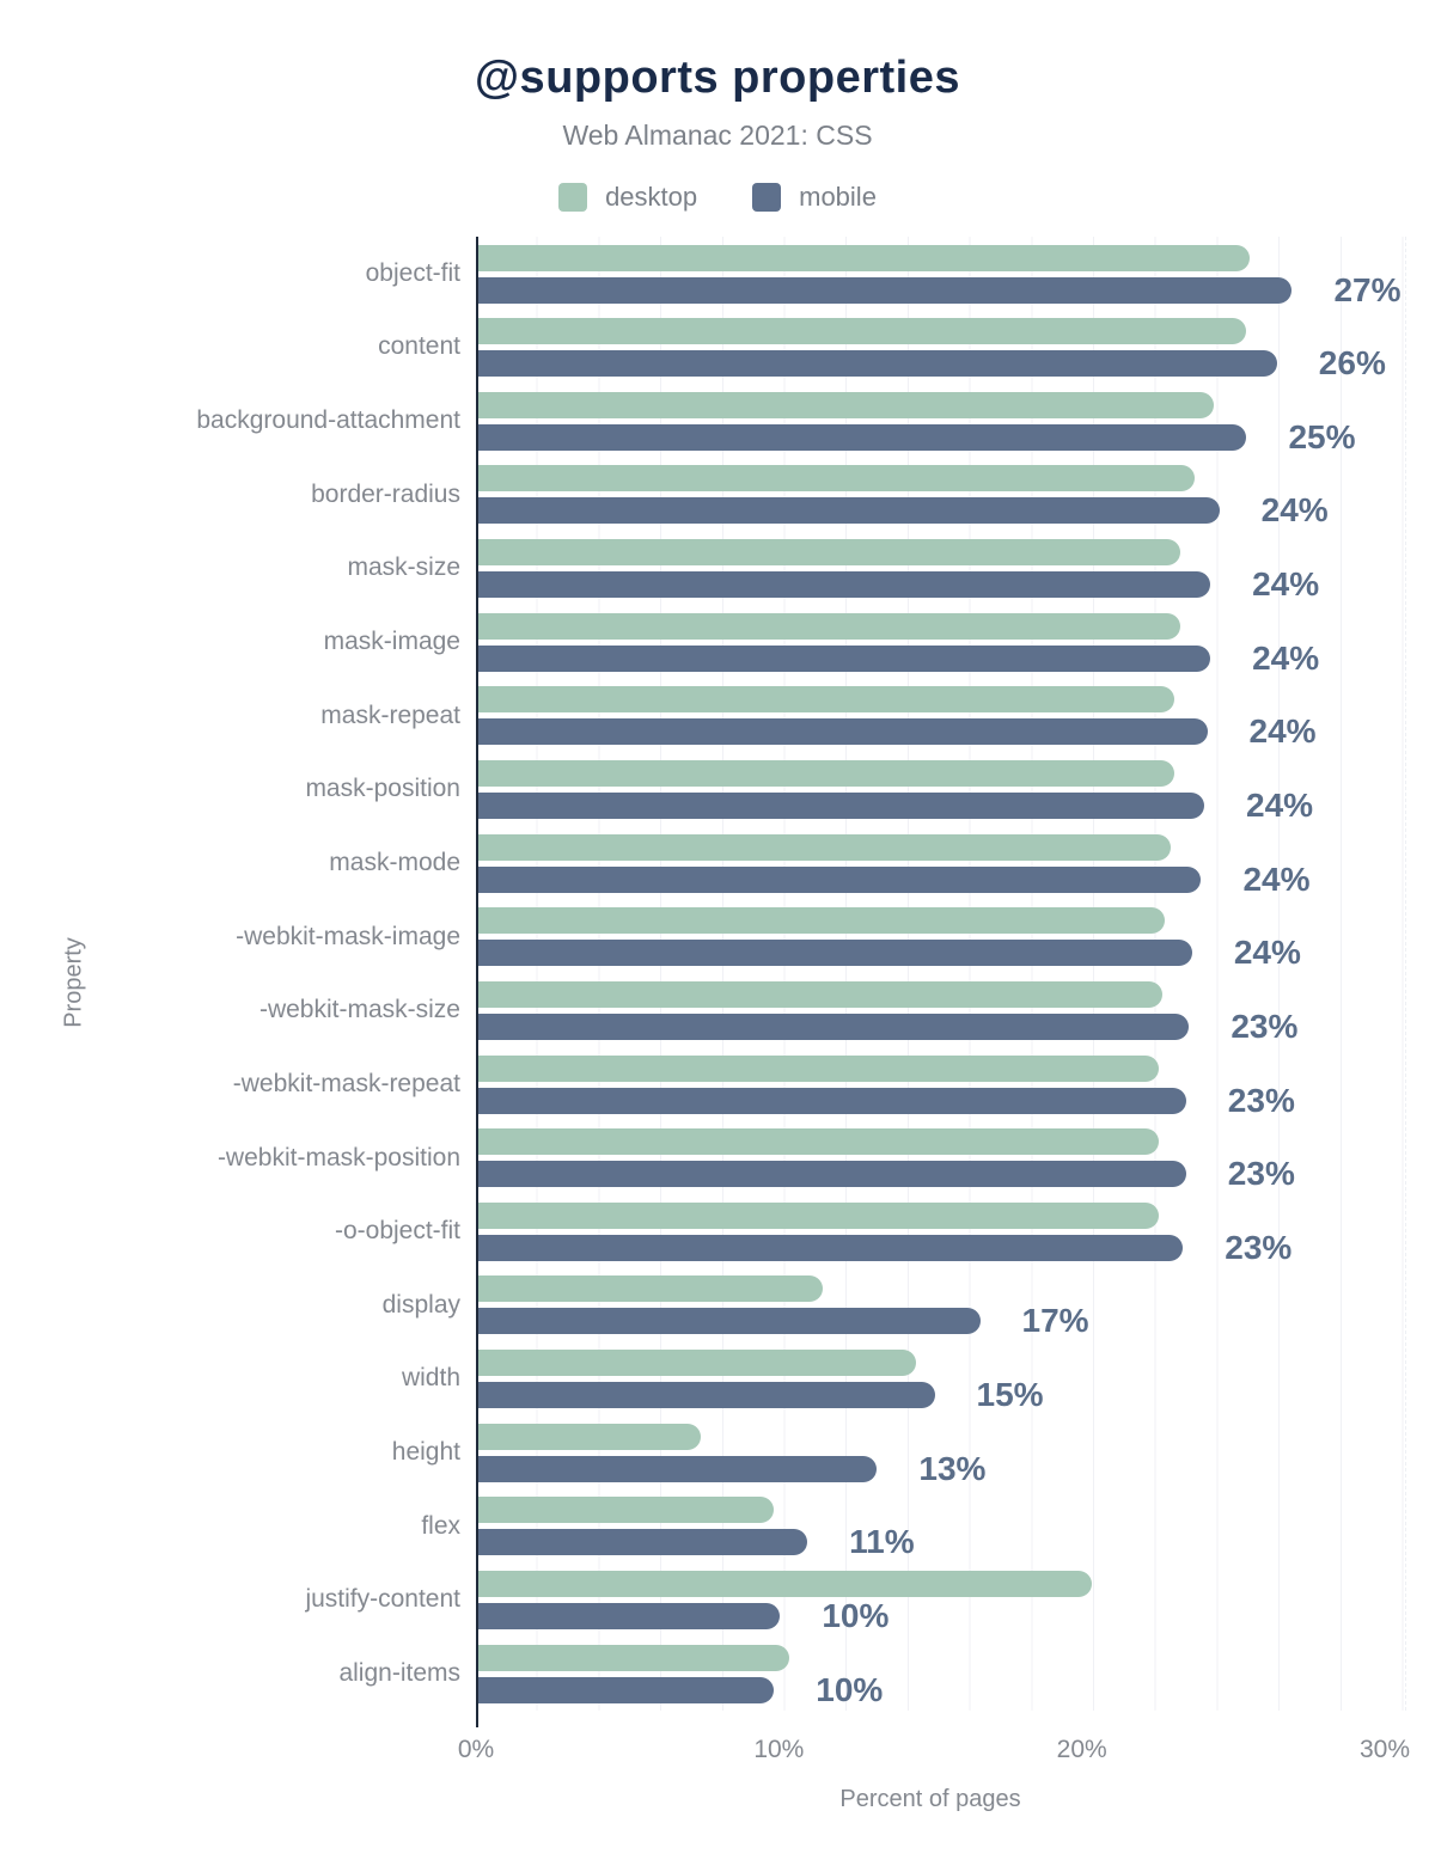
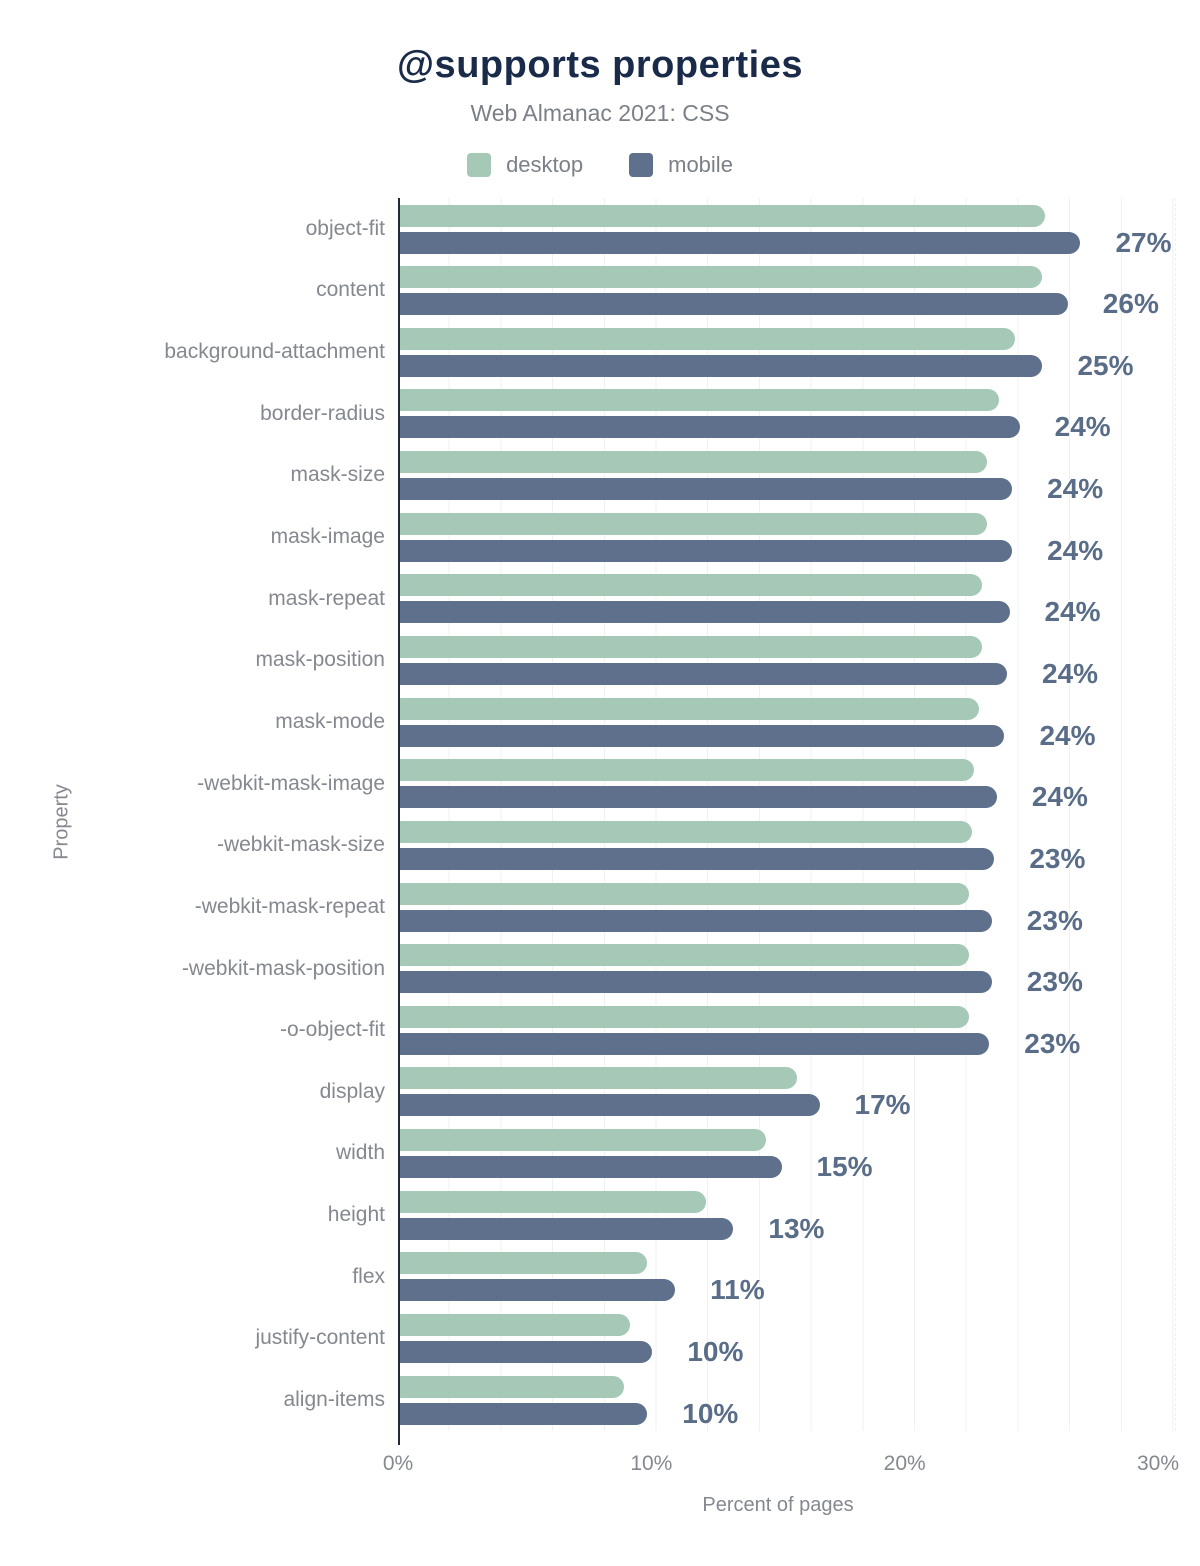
desktop/display: 11.4% -> 15.7%
desktop/height: 7.4% -> 12.1%
desktop/justify-content: 20.3% -> 9.1%
desktop/align-items: 10.3% -> 8.9%
